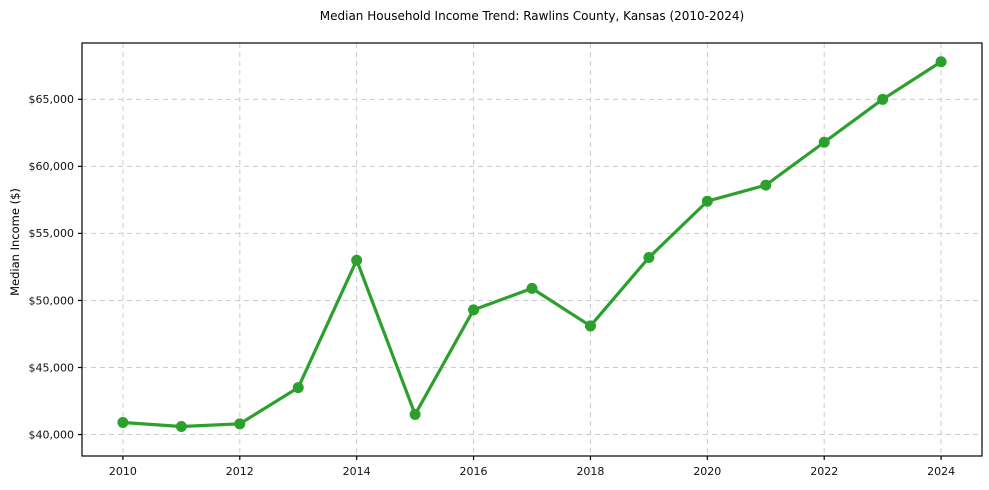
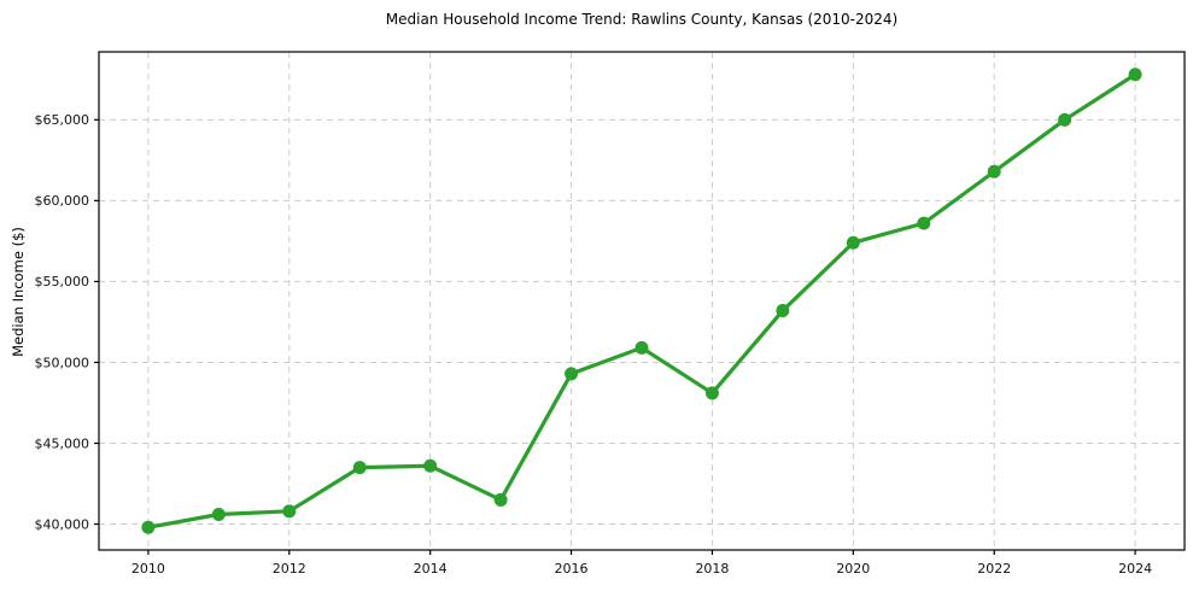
2010: $40900 -> $39800
2014: $53000 -> $43600
